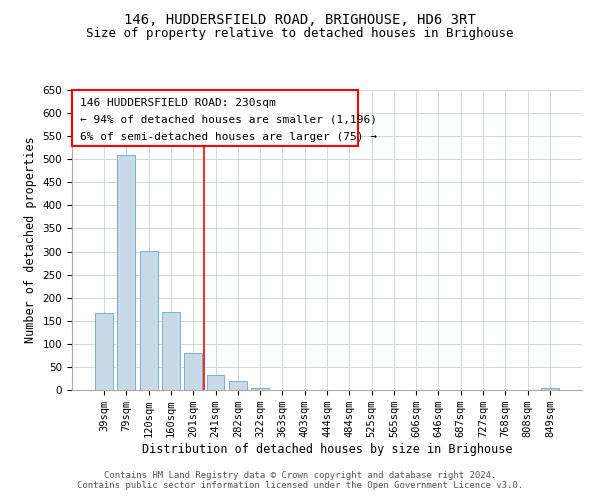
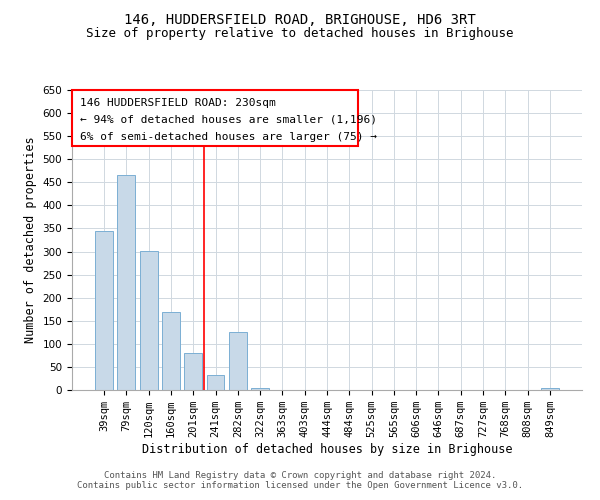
39sqm: 167 -> 345
79sqm: 510 -> 465
282sqm: 20 -> 125
